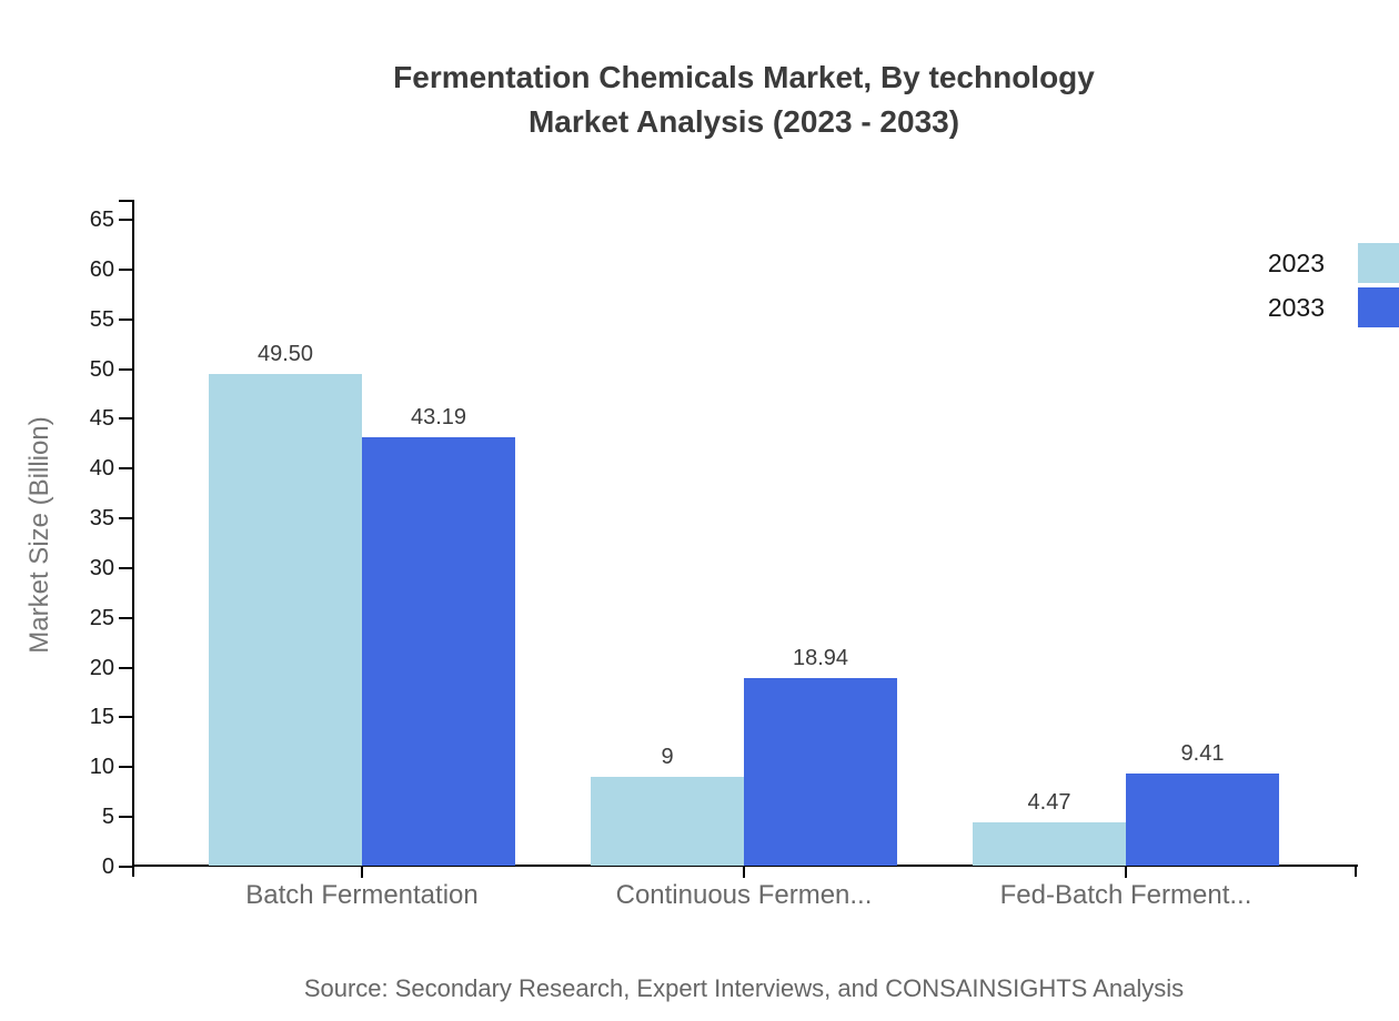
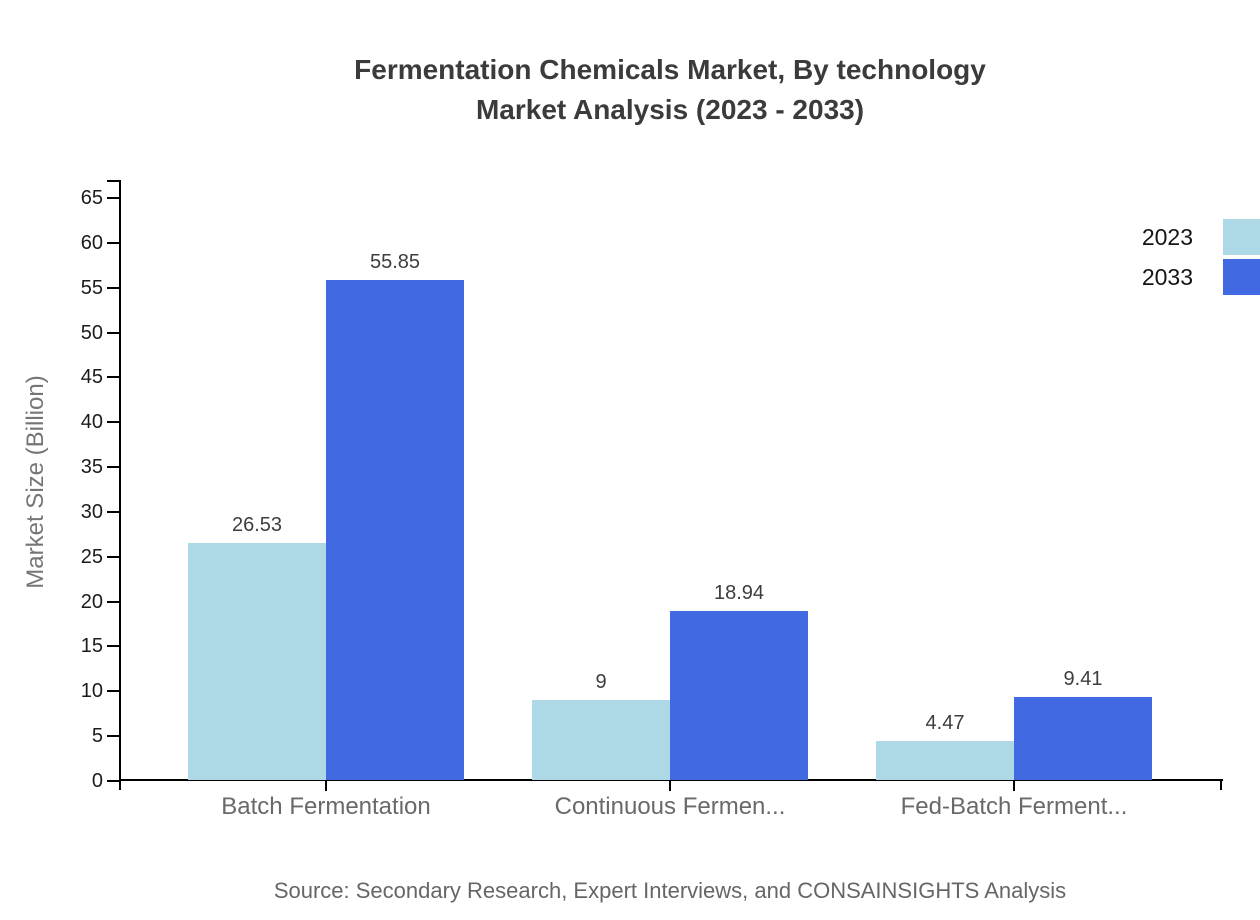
2023/Batch Fermentation: 49.50 -> 26.53
2033/Batch Fermentation: 43.19 -> 55.85
